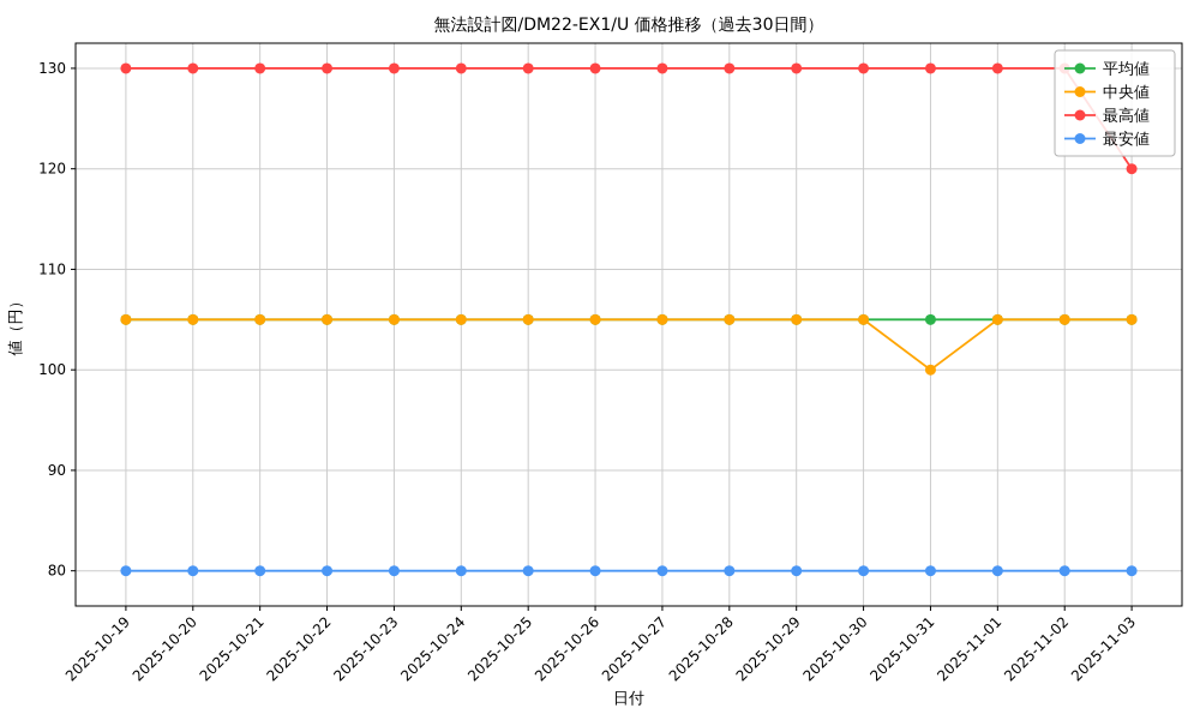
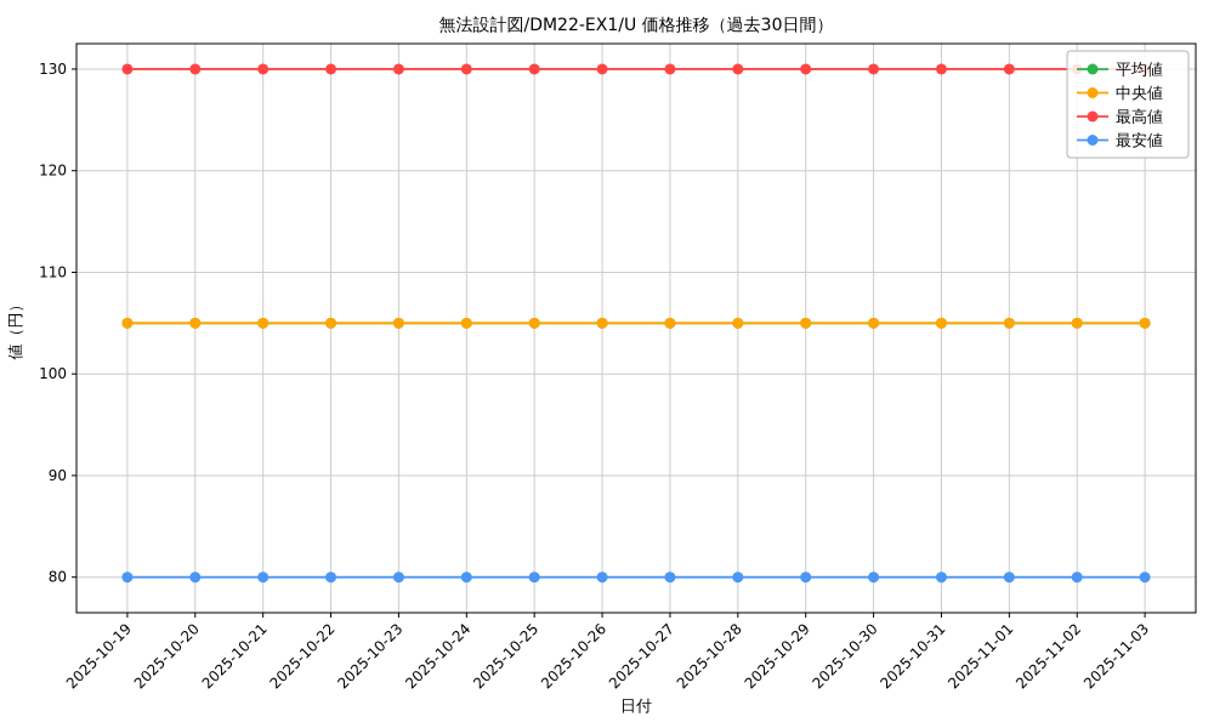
中央値/2025-10-31: 100 -> 105
最高値/2025-11-03: 120 -> 130
